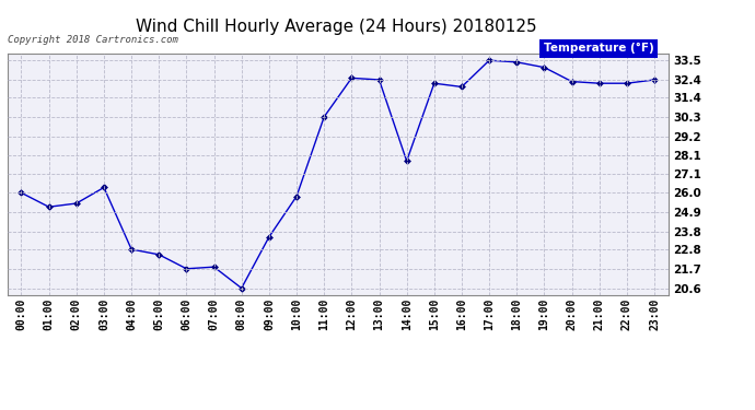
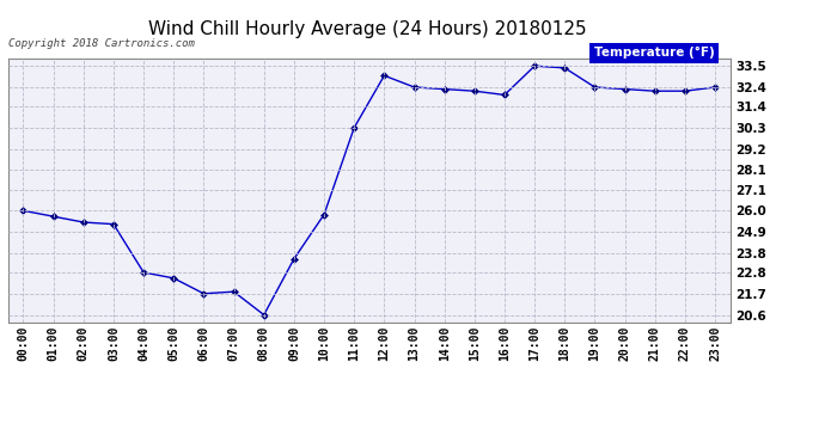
01:00: 25.2 -> 25.7
03:00: 26.3 -> 25.3
12:00: 32.5 -> 33.0
14:00: 27.8 -> 32.3
19:00: 33.1 -> 32.4
